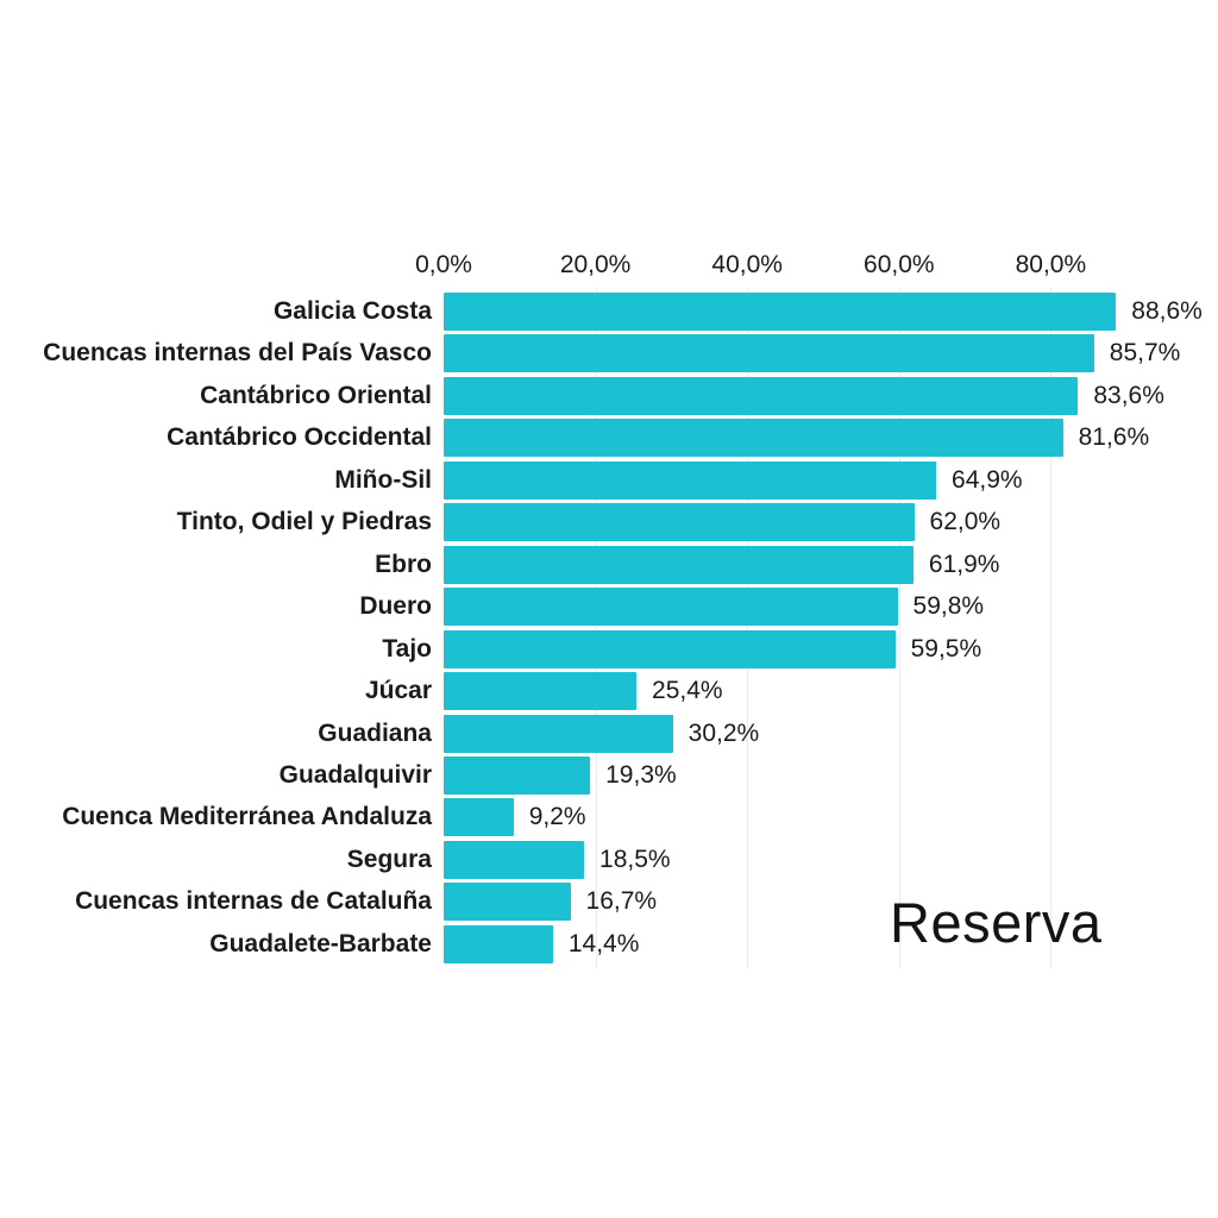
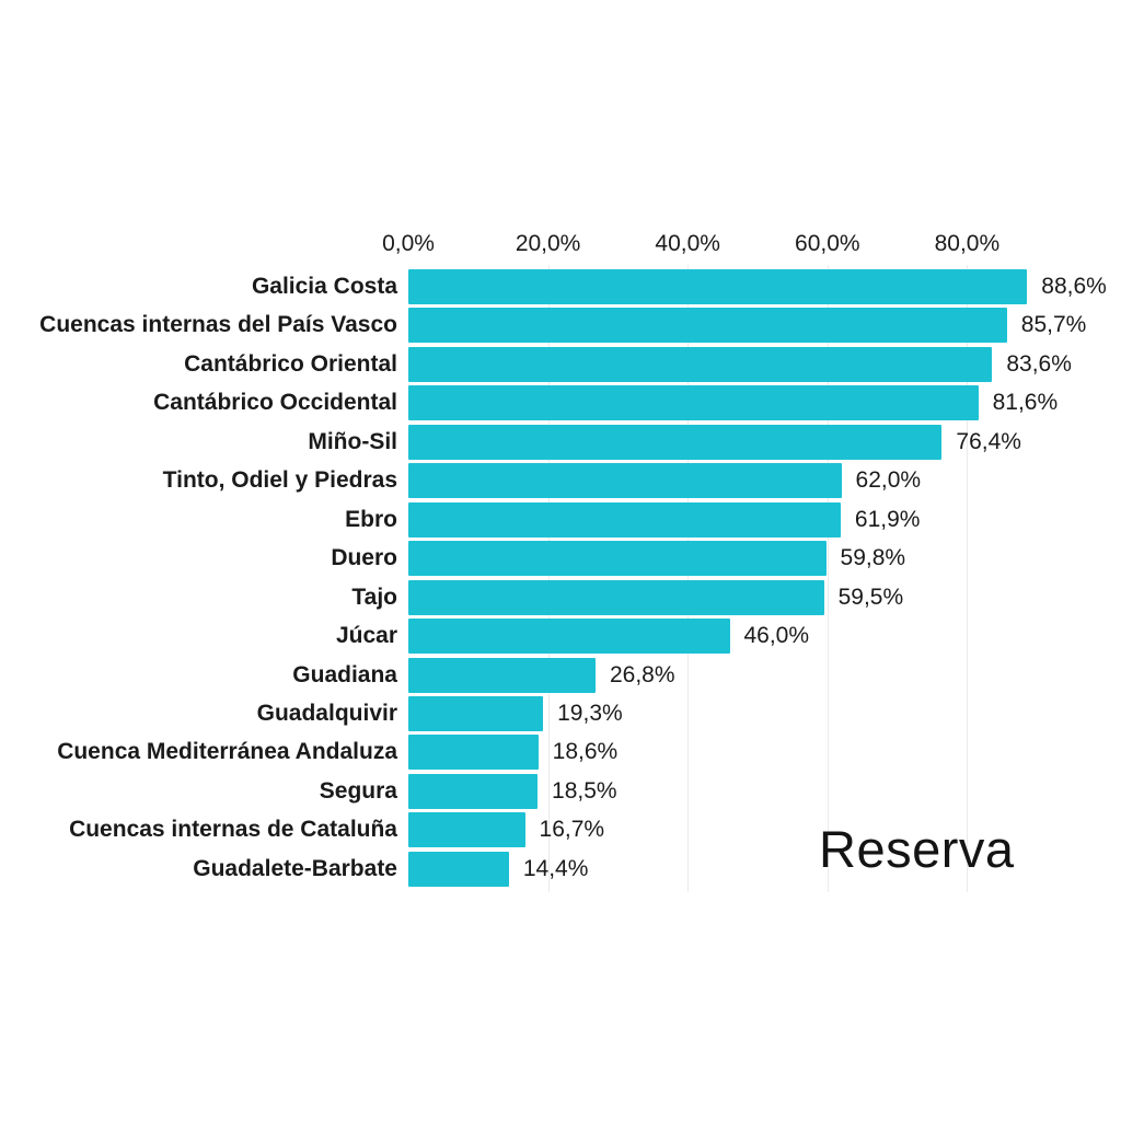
Miño-Sil: 64,9% -> 76,4%
Júcar: 25,4% -> 46,0%
Guadiana: 30,2% -> 26,8%
Cuenca Mediterránea Andaluza: 9,2% -> 18,6%
